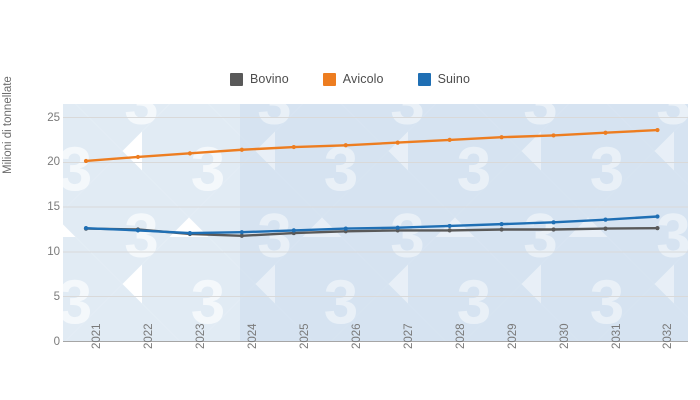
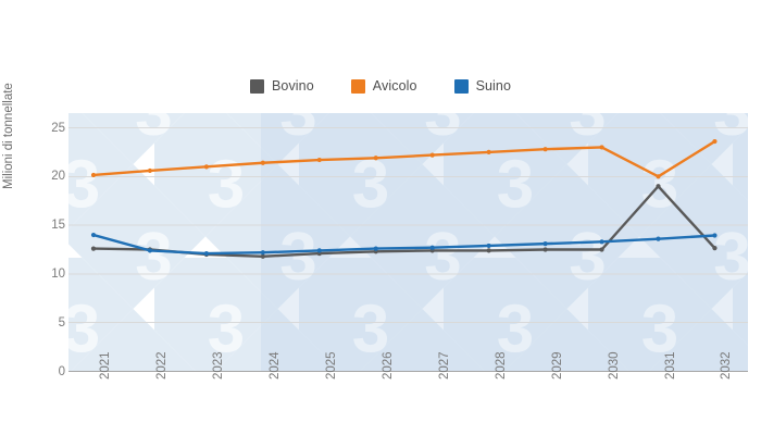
Suino/2021: 13 -> 14
Bovino/2031: 13 -> 19
Avicolo/2031: 23 -> 20
